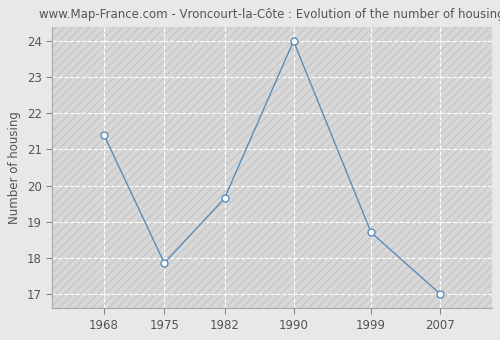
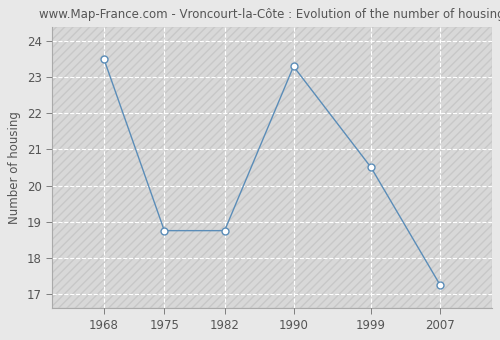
1968: 21.40 -> 23.50
1975: 17.85 -> 18.75
1982: 19.65 -> 18.75
1990: 24.00 -> 23.30
1999: 18.70 -> 20.50
2007: 17.00 -> 17.25
